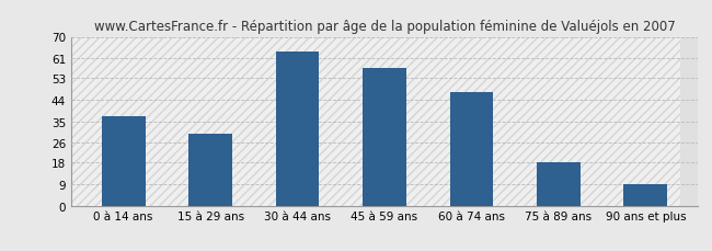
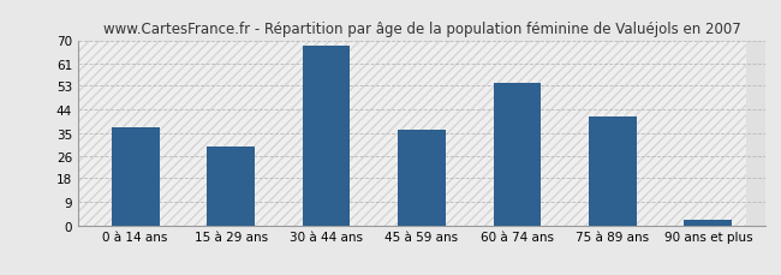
30 à 44 ans: 64 -> 68
45 à 59 ans: 57 -> 36
60 à 74 ans: 47 -> 54
75 à 89 ans: 18 -> 41
90 ans et plus: 9 -> 2
